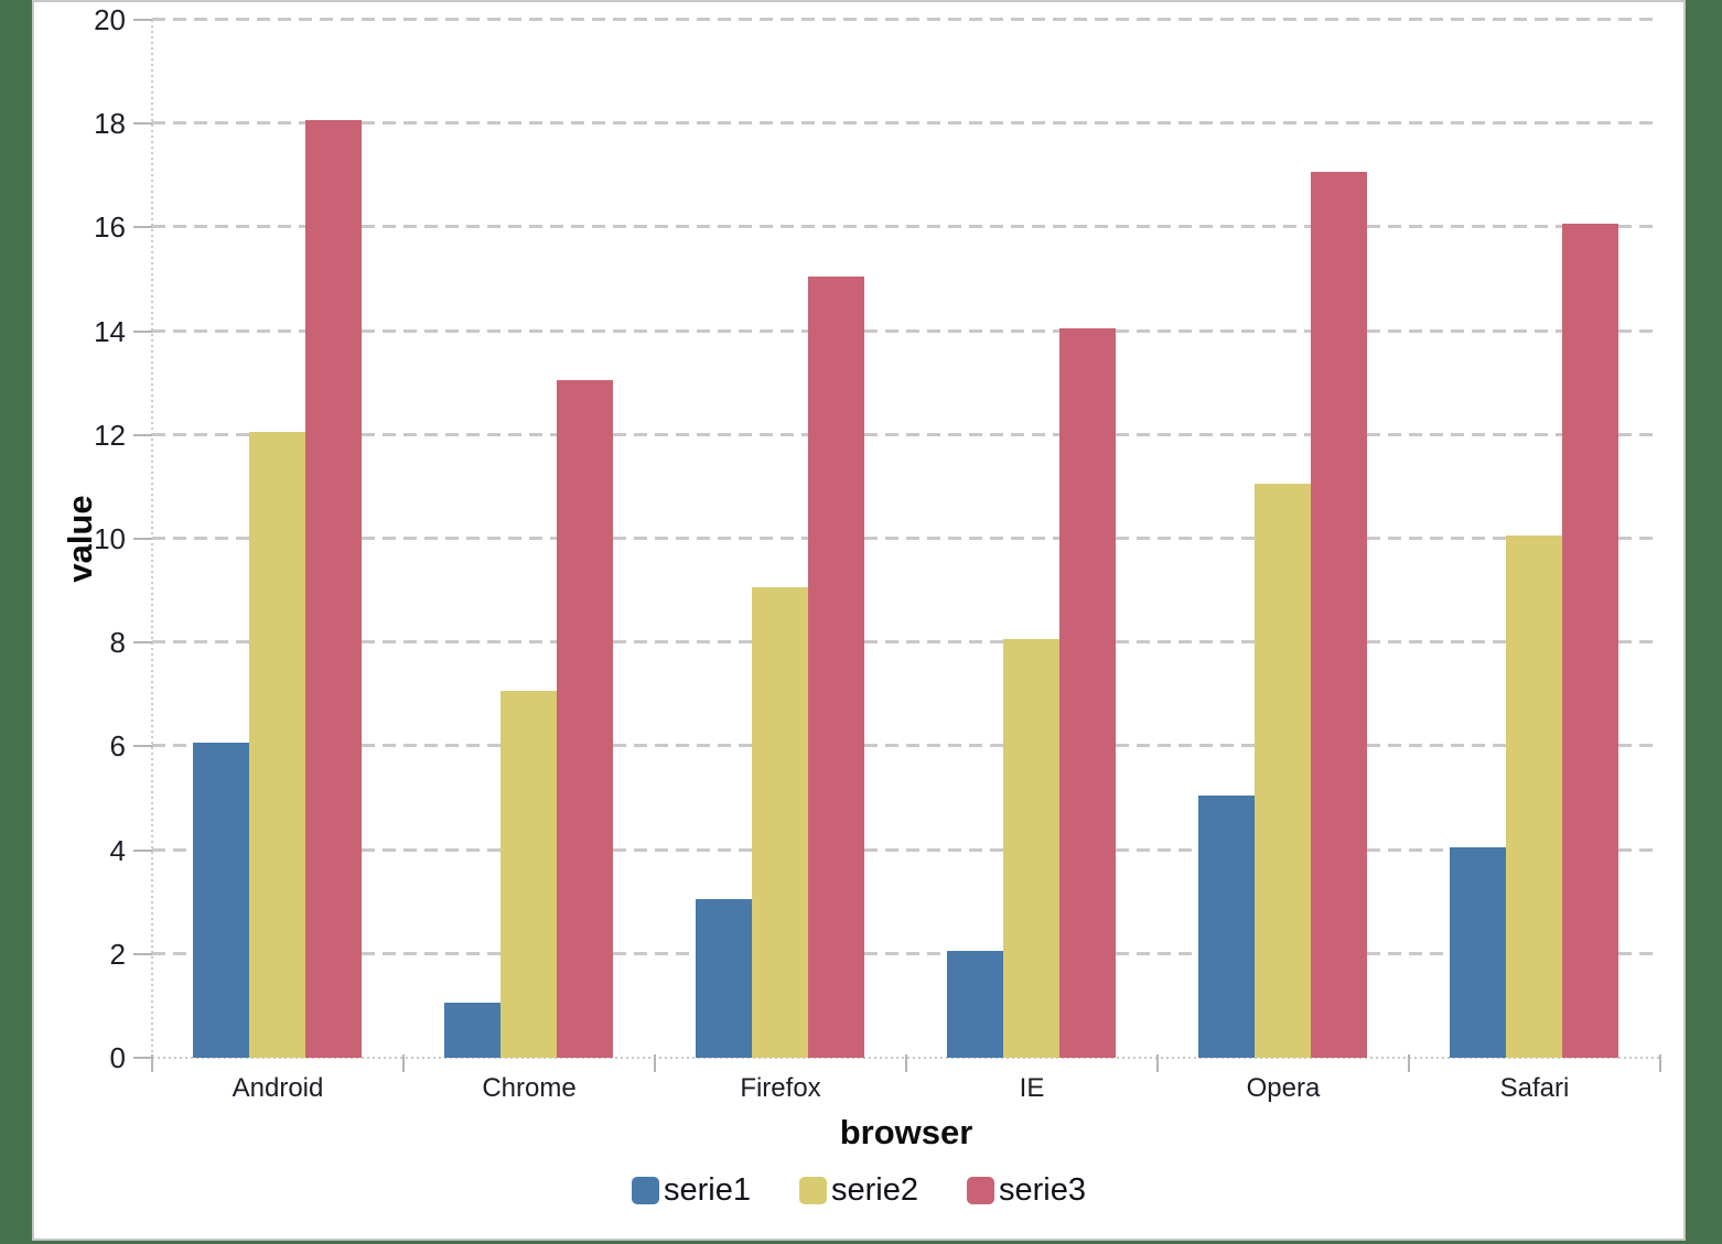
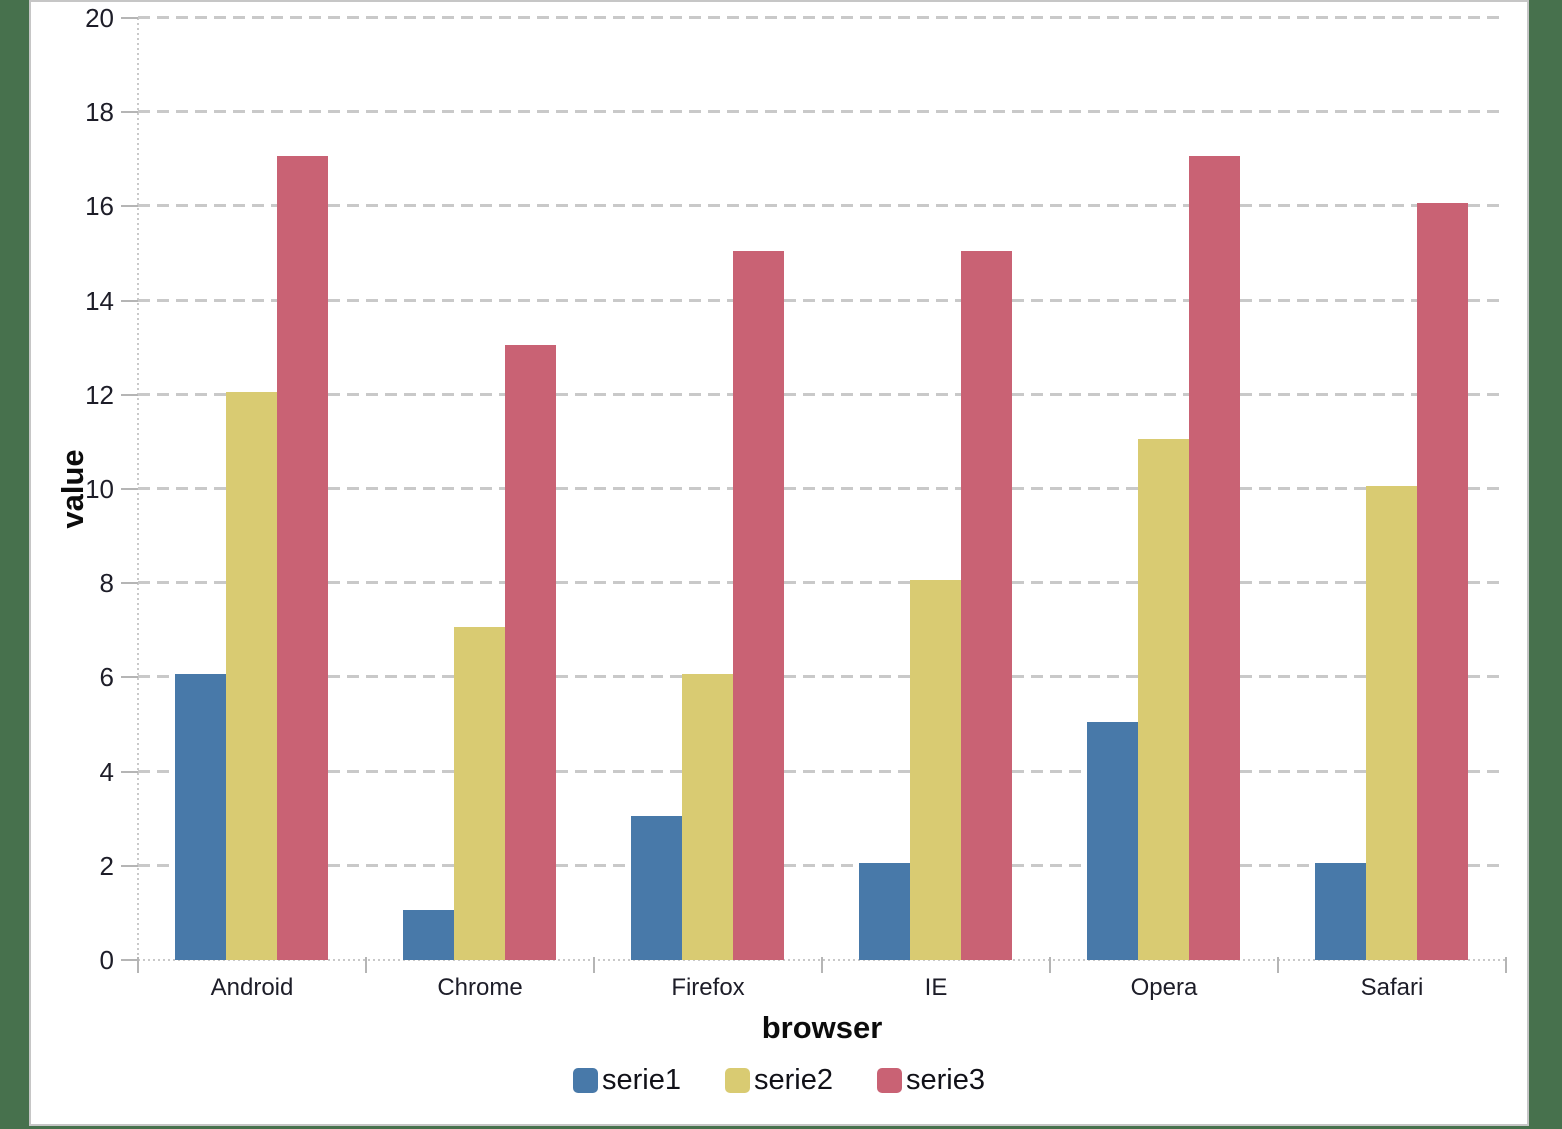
serie3/Android: 18 -> 17
serie2/Firefox: 9 -> 6
serie3/IE: 14 -> 15
serie1/Safari: 4 -> 2
